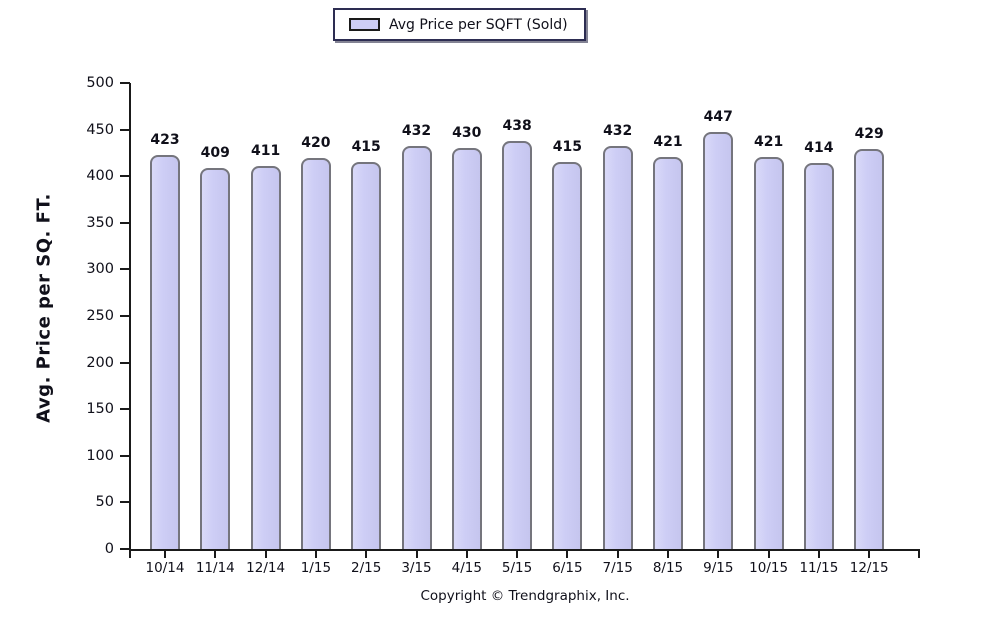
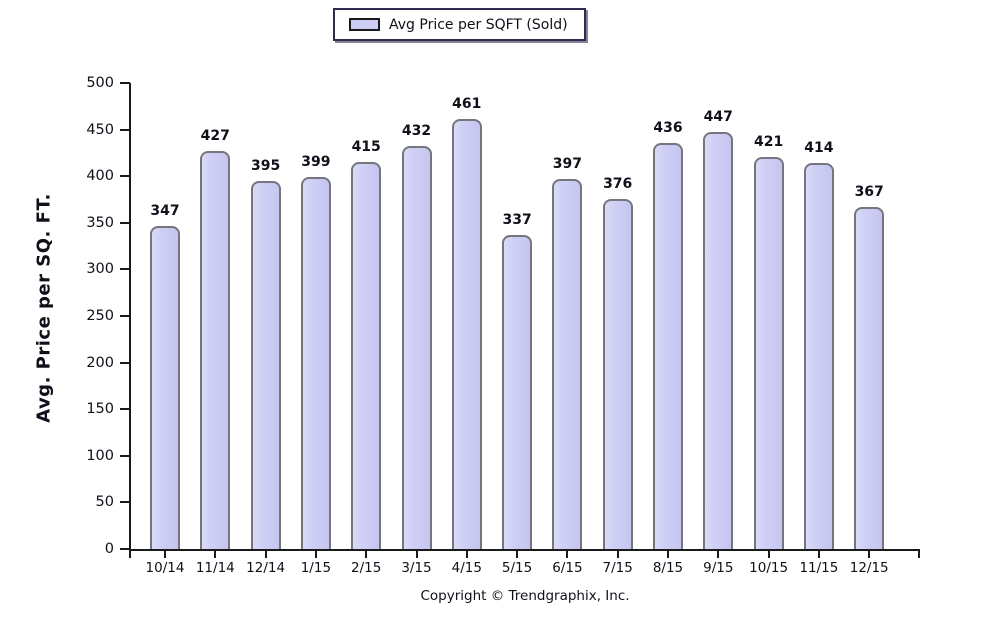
10/14: 423 -> 347
11/14: 409 -> 427
12/14: 411 -> 395
1/15: 420 -> 399
4/15: 430 -> 461
5/15: 438 -> 337
6/15: 415 -> 397
7/15: 432 -> 376
8/15: 421 -> 436
12/15: 429 -> 367
